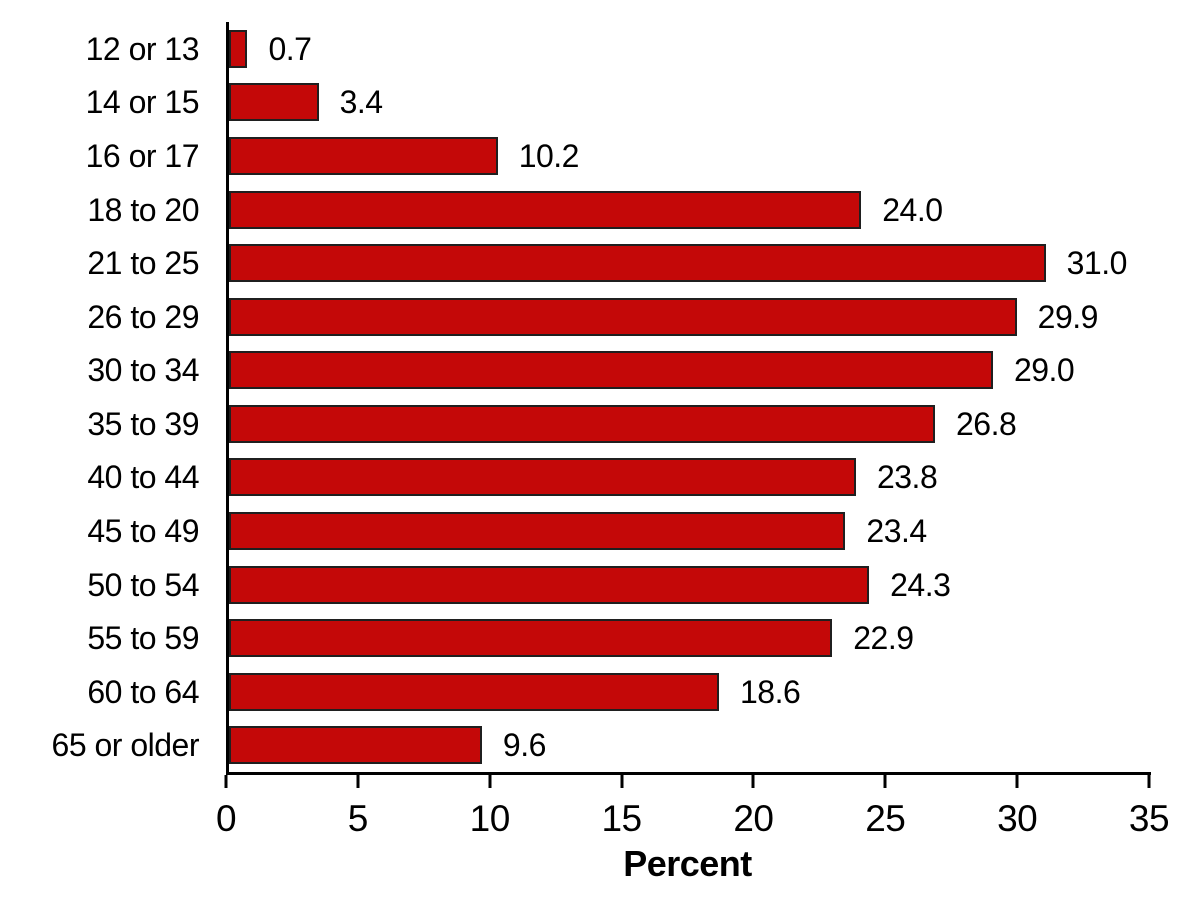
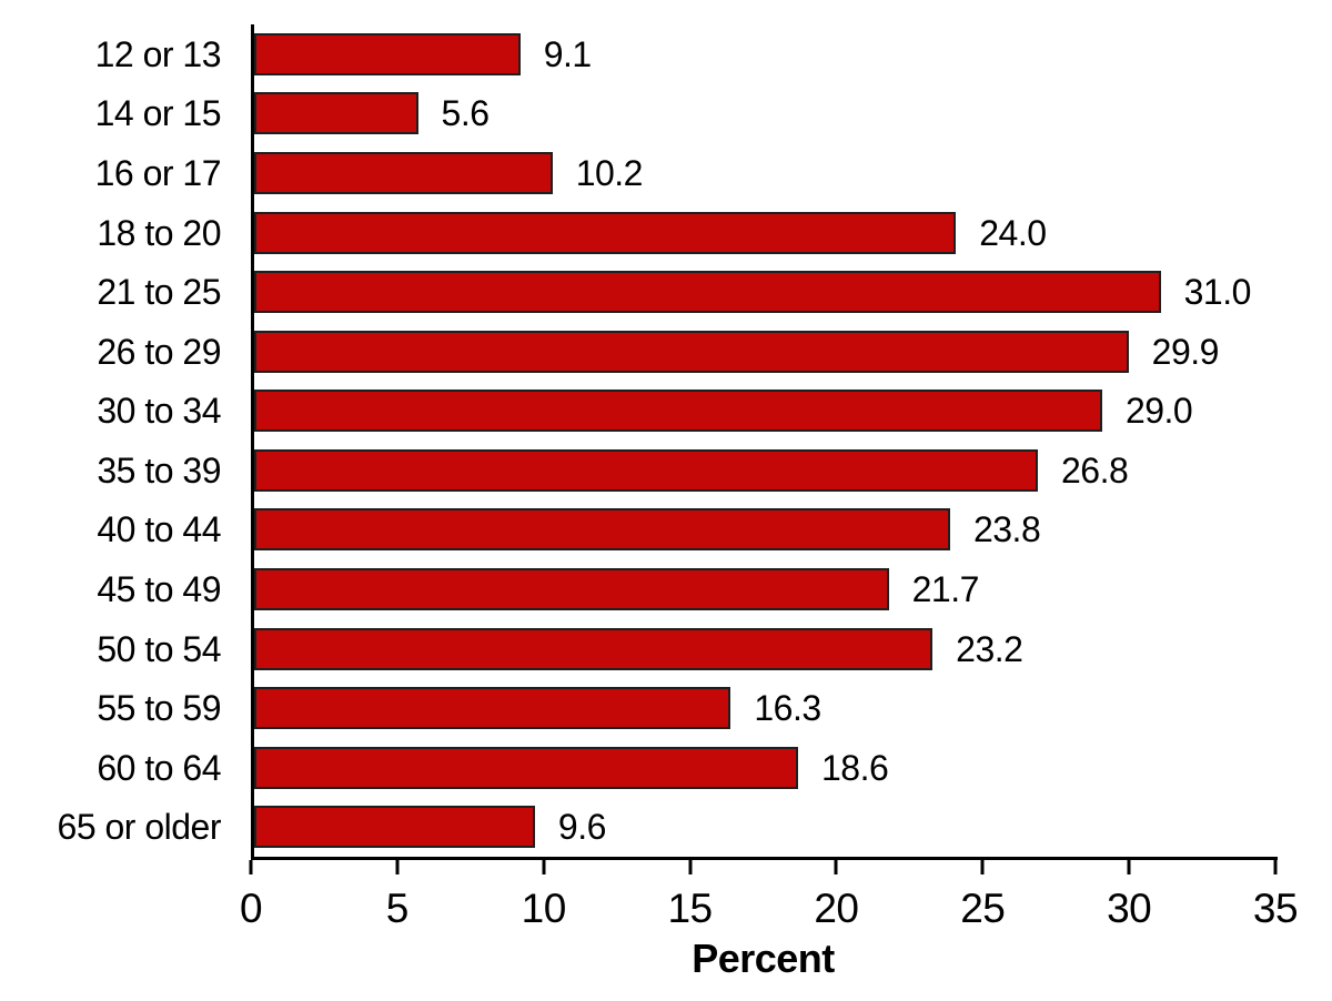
12 or 13: 0.7 -> 9.1
14 or 15: 3.4 -> 5.6
45 to 49: 23.4 -> 21.7
50 to 54: 24.3 -> 23.2
55 to 59: 22.9 -> 16.3
